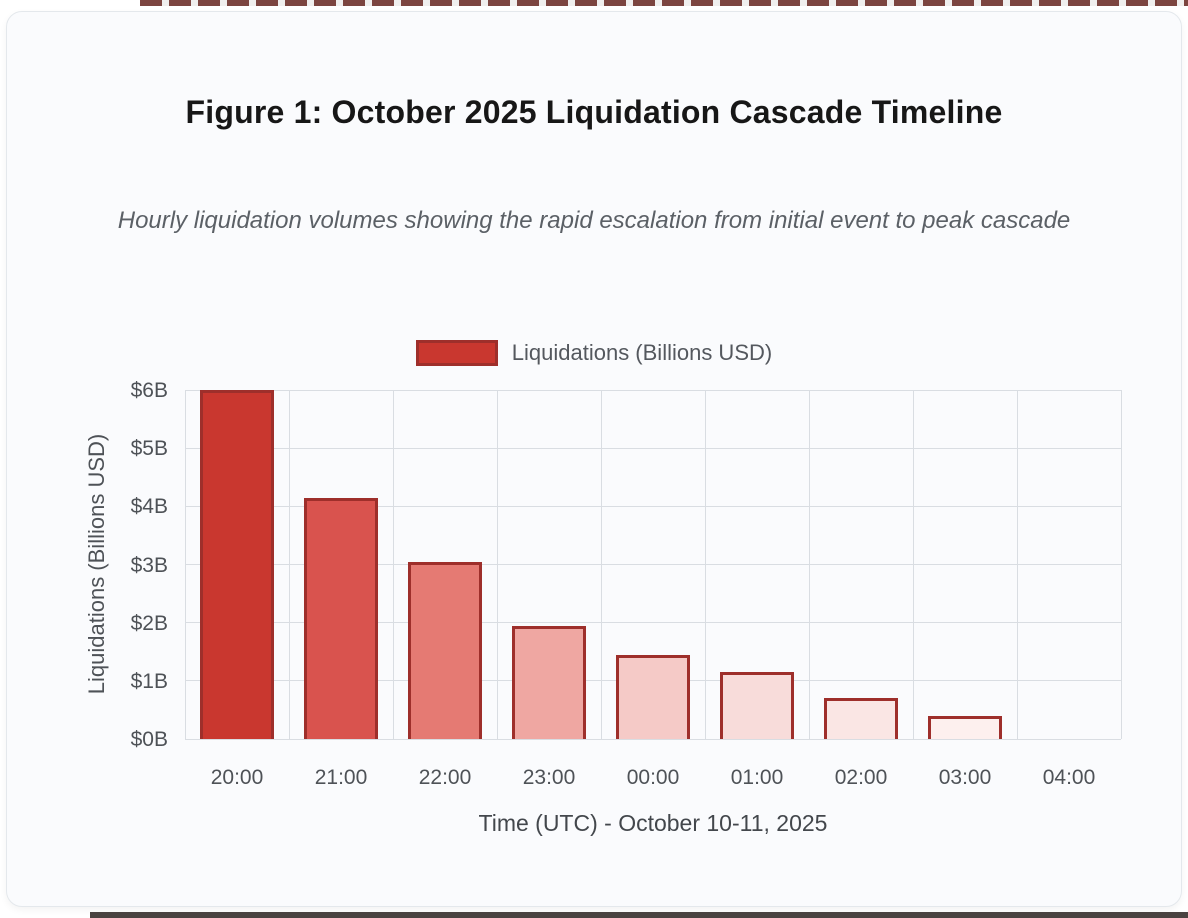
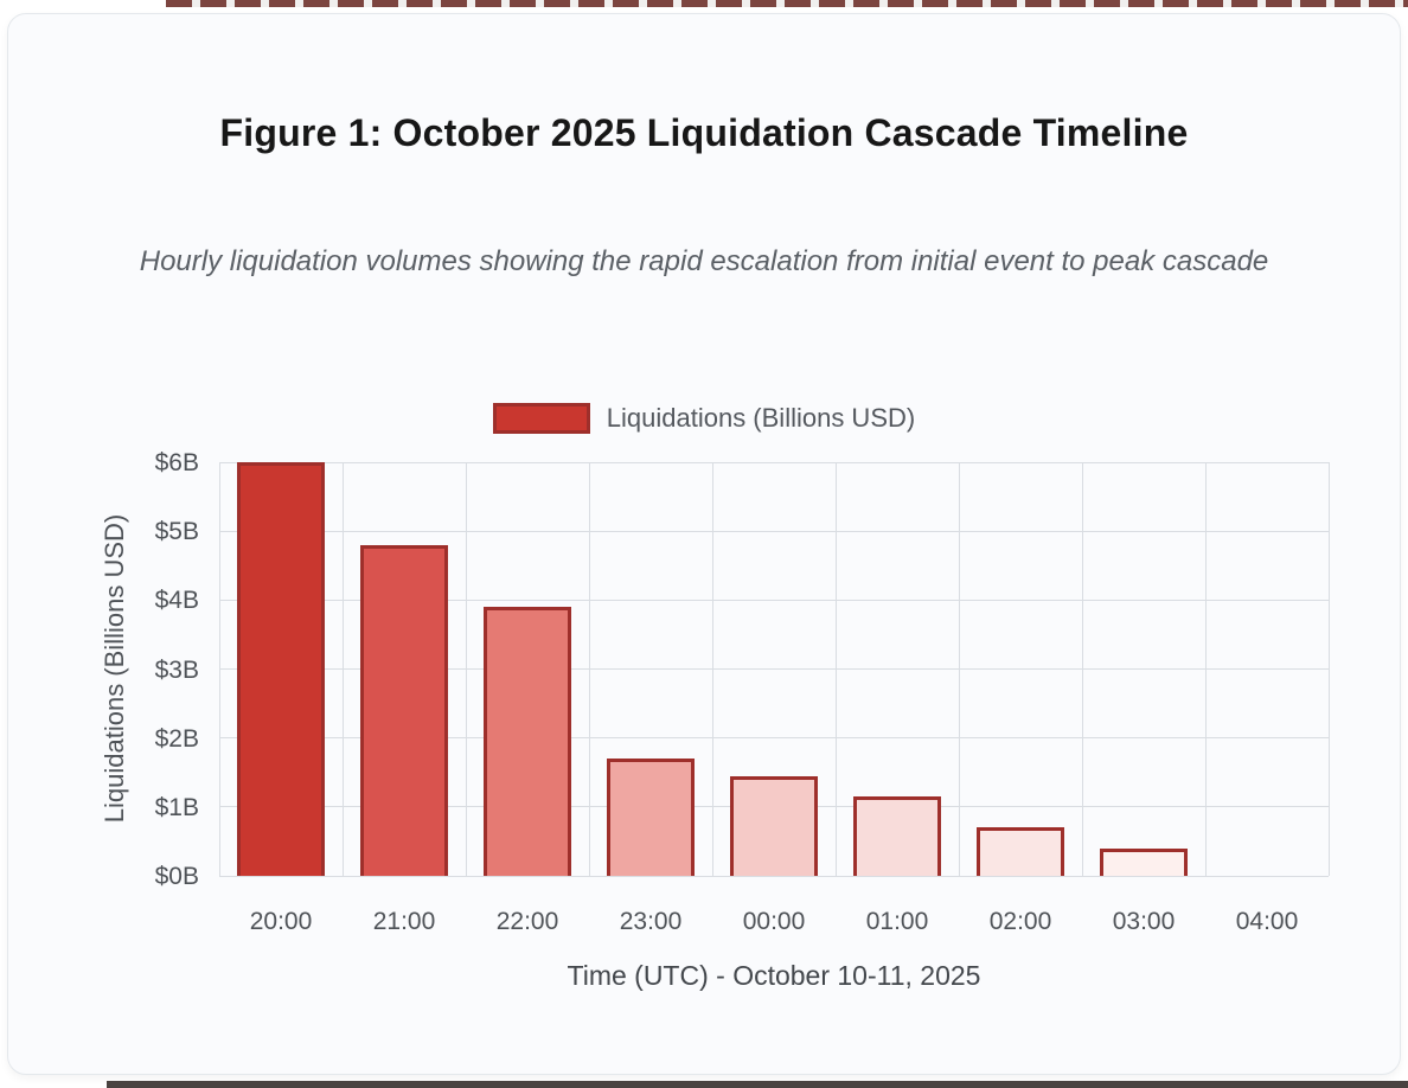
21:00: $4.2B -> $4.8B
22:00: $3.0B -> $3.9B
23:00: $1.9B -> $1.7B
